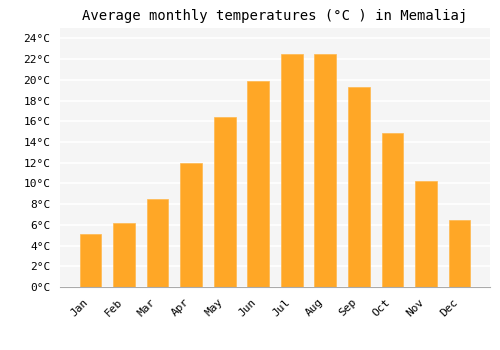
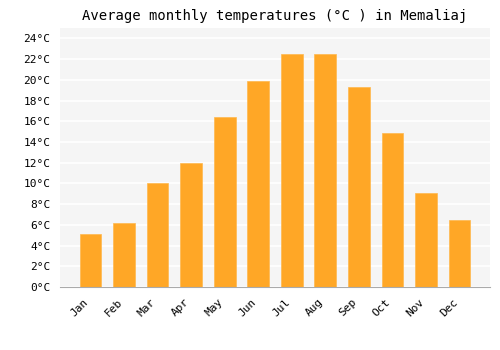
Mar: 8.5°C -> 10.0°C
Nov: 10.2°C -> 9.1°C
